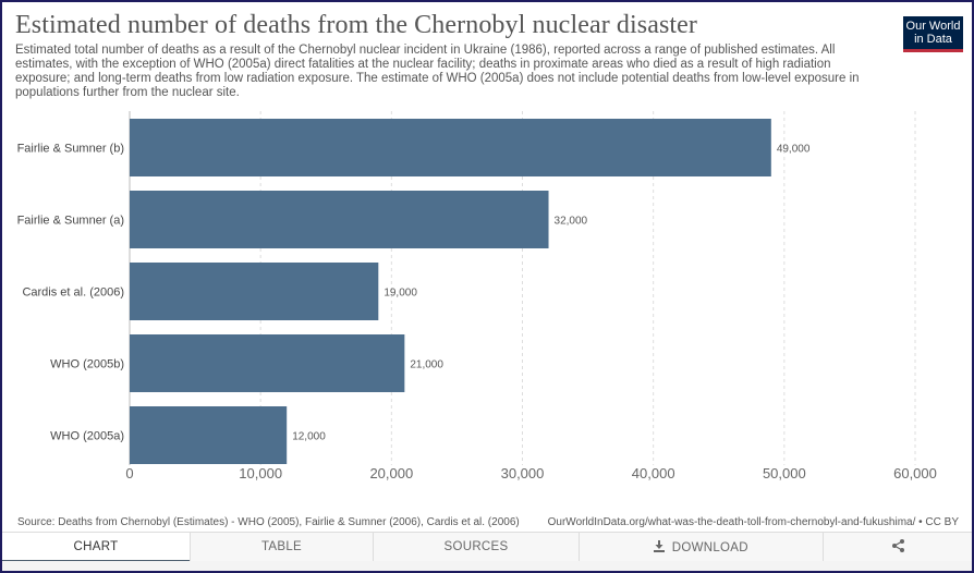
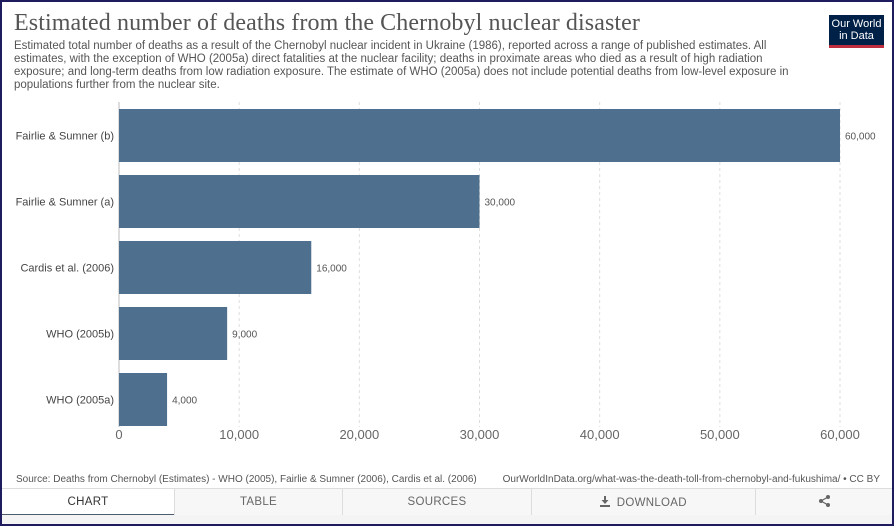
Fairlie & Sumner (b): 49,000 -> 60,000
Fairlie & Sumner (a): 32,000 -> 30,000
Cardis et al. (2006): 19,000 -> 16,000
WHO (2005b): 21,000 -> 9,000
WHO (2005a): 12,000 -> 4,000
